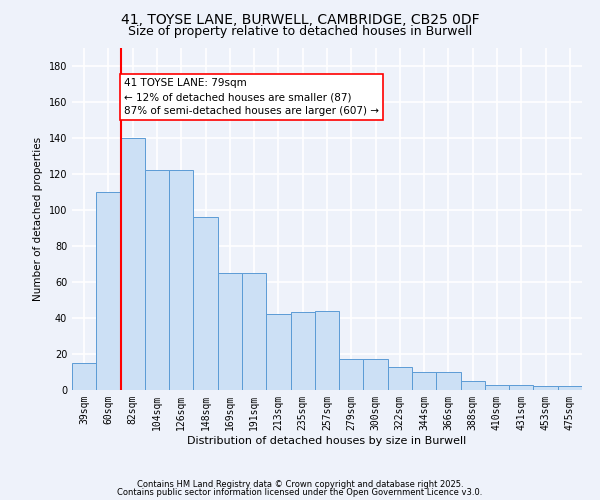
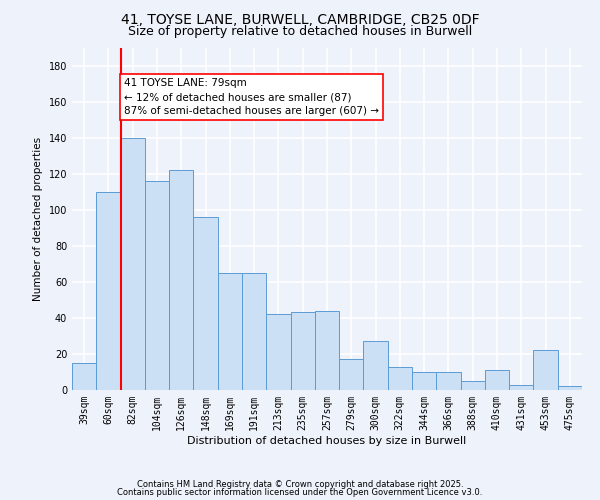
104sqm: 122 -> 116
300sqm: 17 -> 27
410sqm: 3 -> 11
453sqm: 2 -> 22
